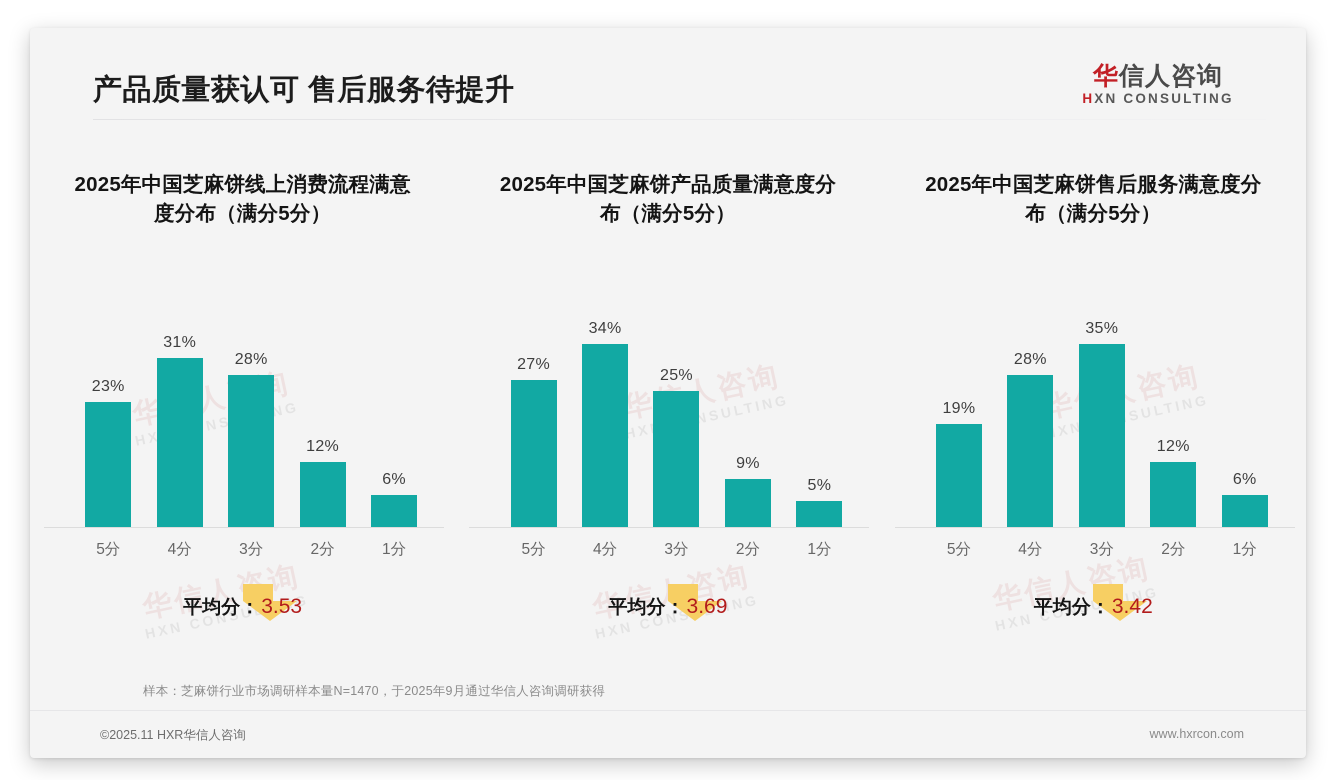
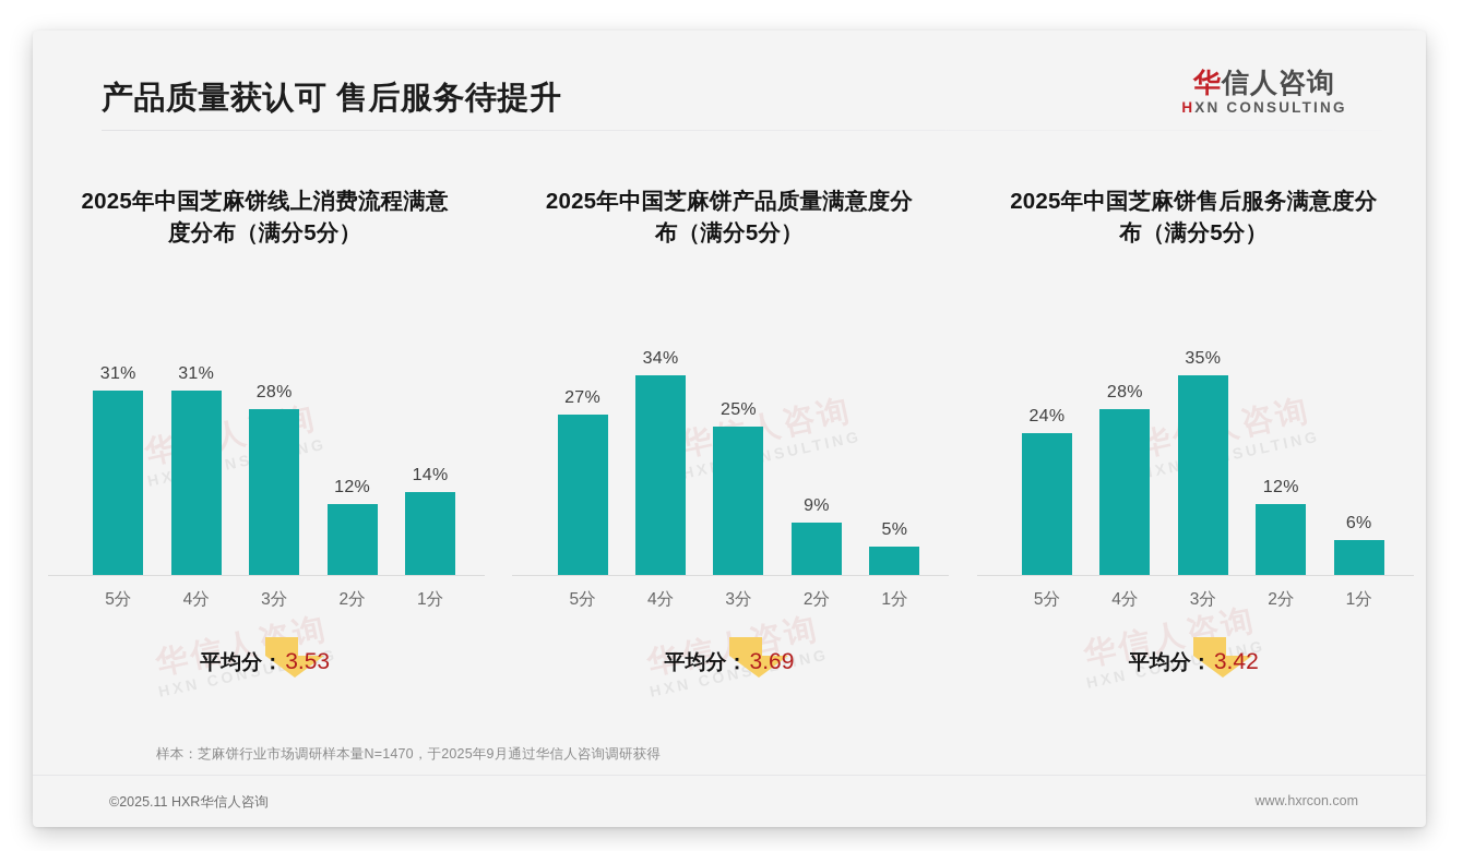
2025年中国芝麻饼线上消费流程满意度分布（满分5分）/5分: 23% -> 31%
2025年中国芝麻饼线上消费流程满意度分布（满分5分）/1分: 6% -> 14%
2025年中国芝麻饼售后服务满意度分布（满分5分）/5分: 19% -> 24%
